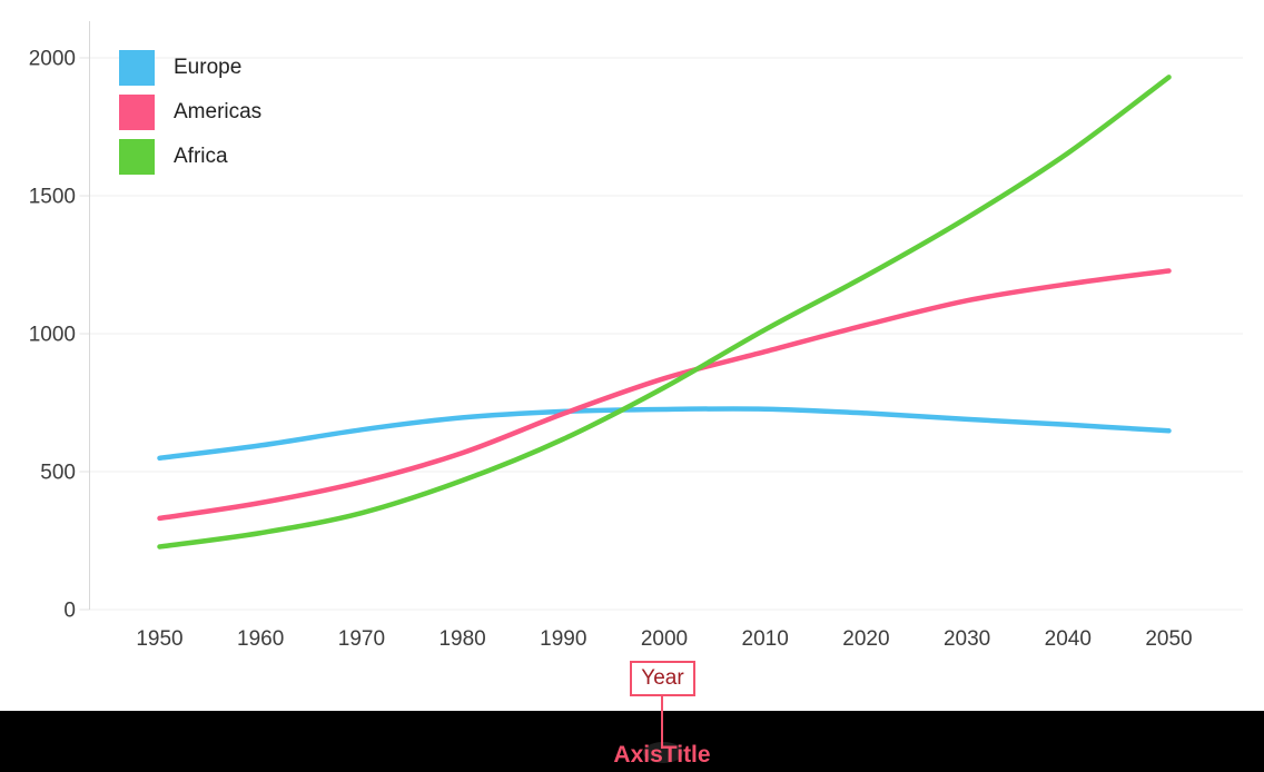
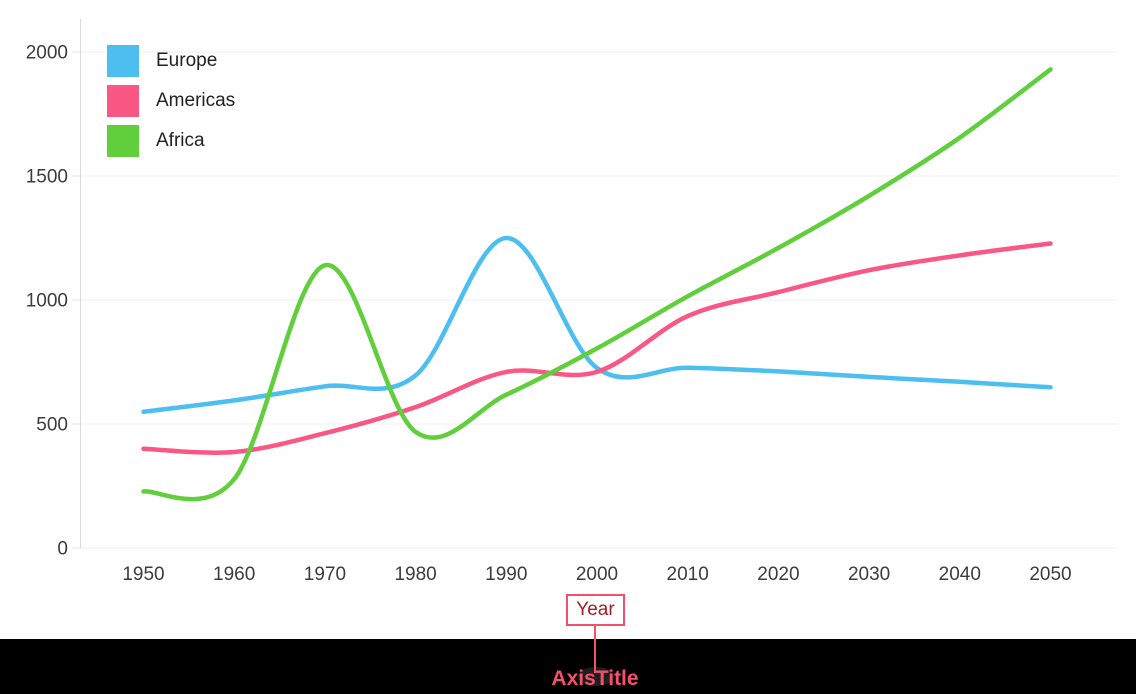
Americas/1950: 330 -> 400
Africa/1970: 350 -> 1140
Europe/1990: 720 -> 1250
Americas/2000: 840 -> 710
